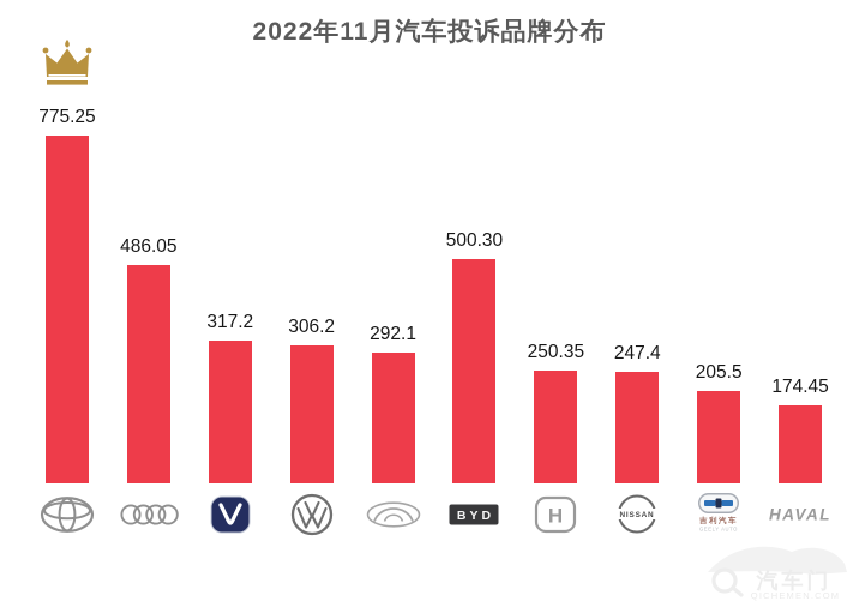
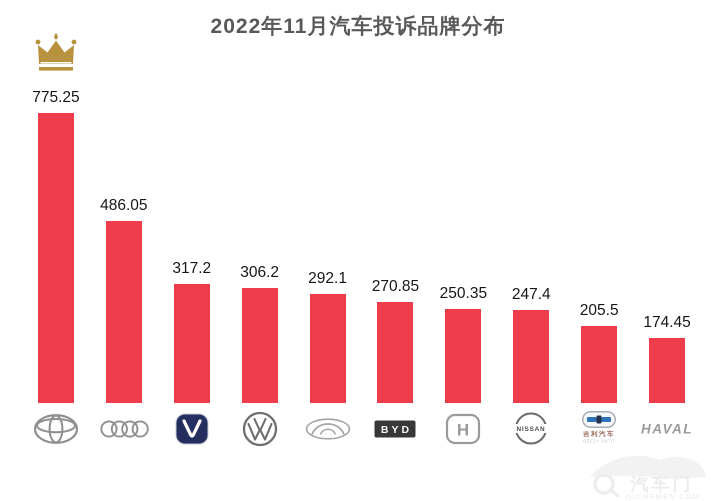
BYD: 500.30 -> 270.85
